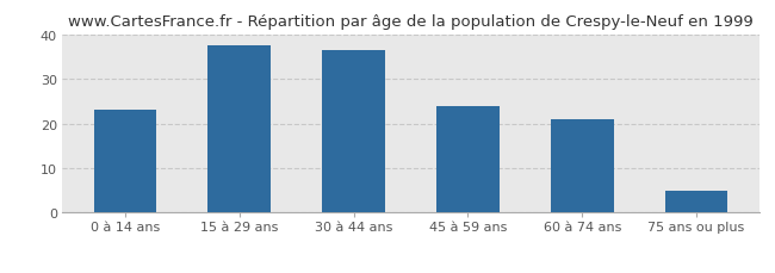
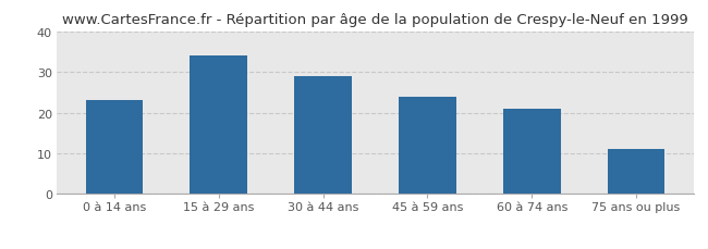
15 à 29 ans: 37.5 -> 34.0
30 à 44 ans: 36.5 -> 29.0
75 ans ou plus: 5.0 -> 11.0
